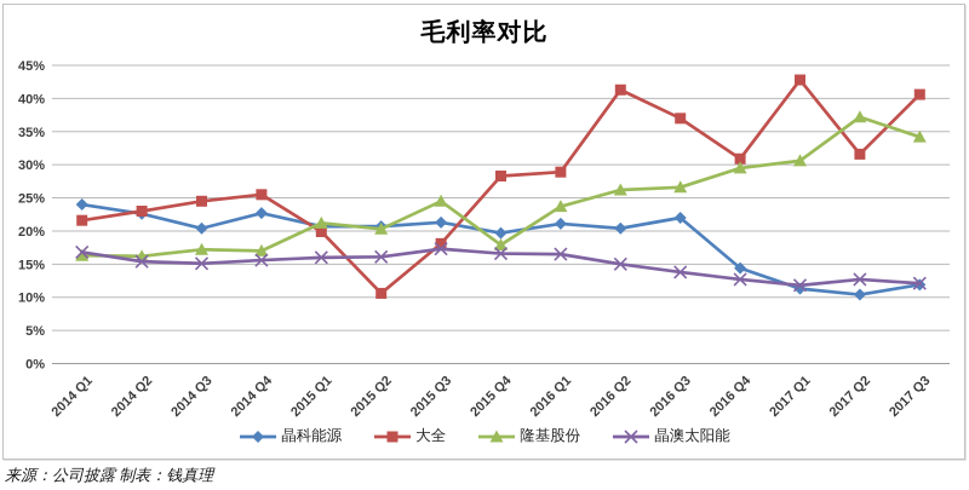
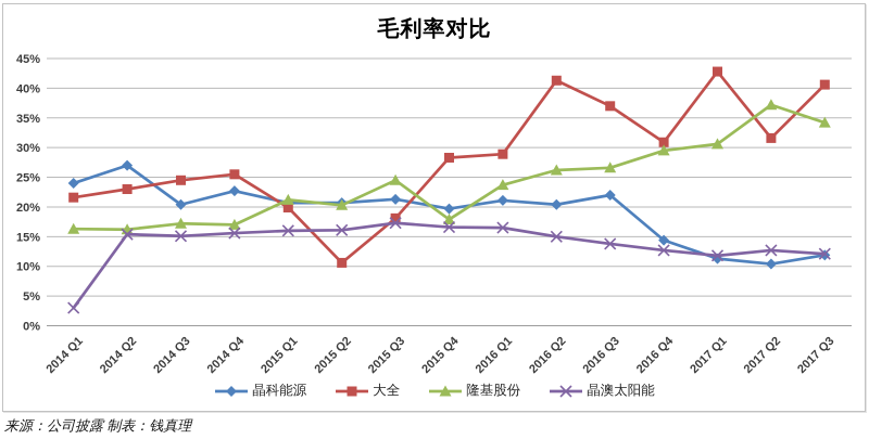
晶澳太阳能/2014 Q1: 17% -> 3%
晶科能源/2014 Q2: 23% -> 27%
